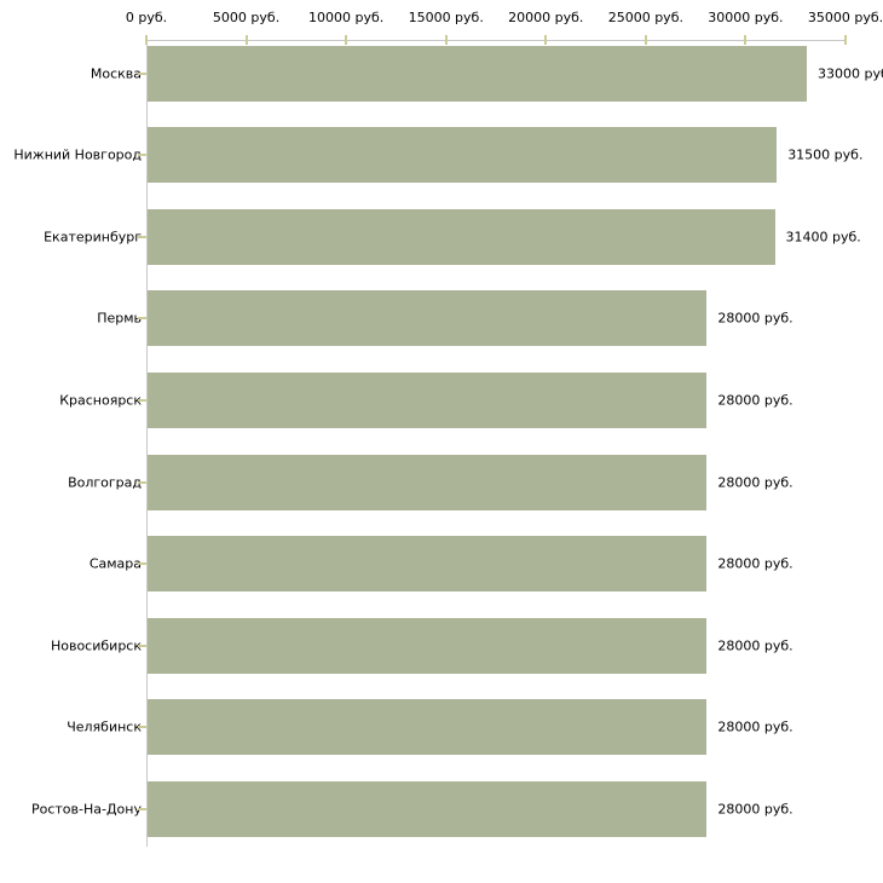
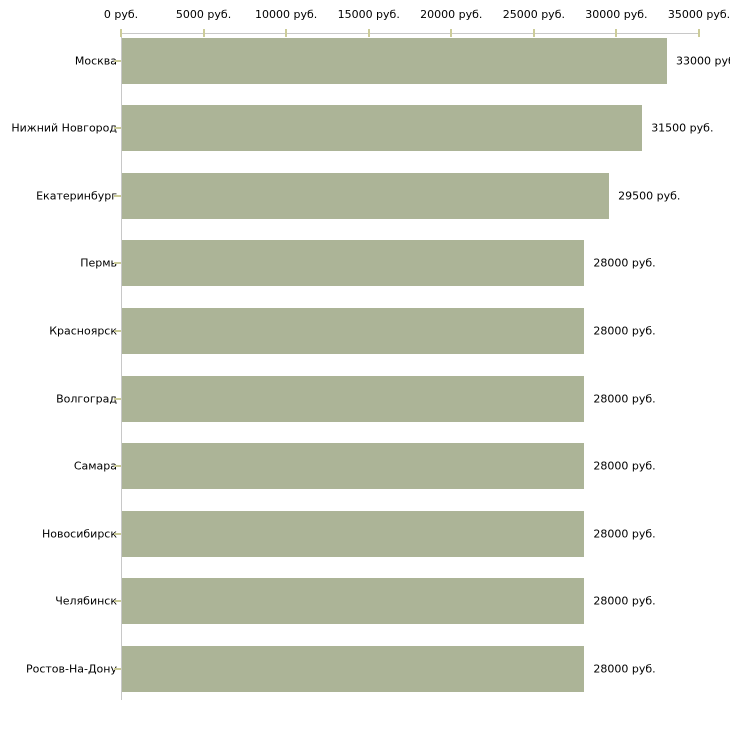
Екатеринбург: 31400 -> 29500
